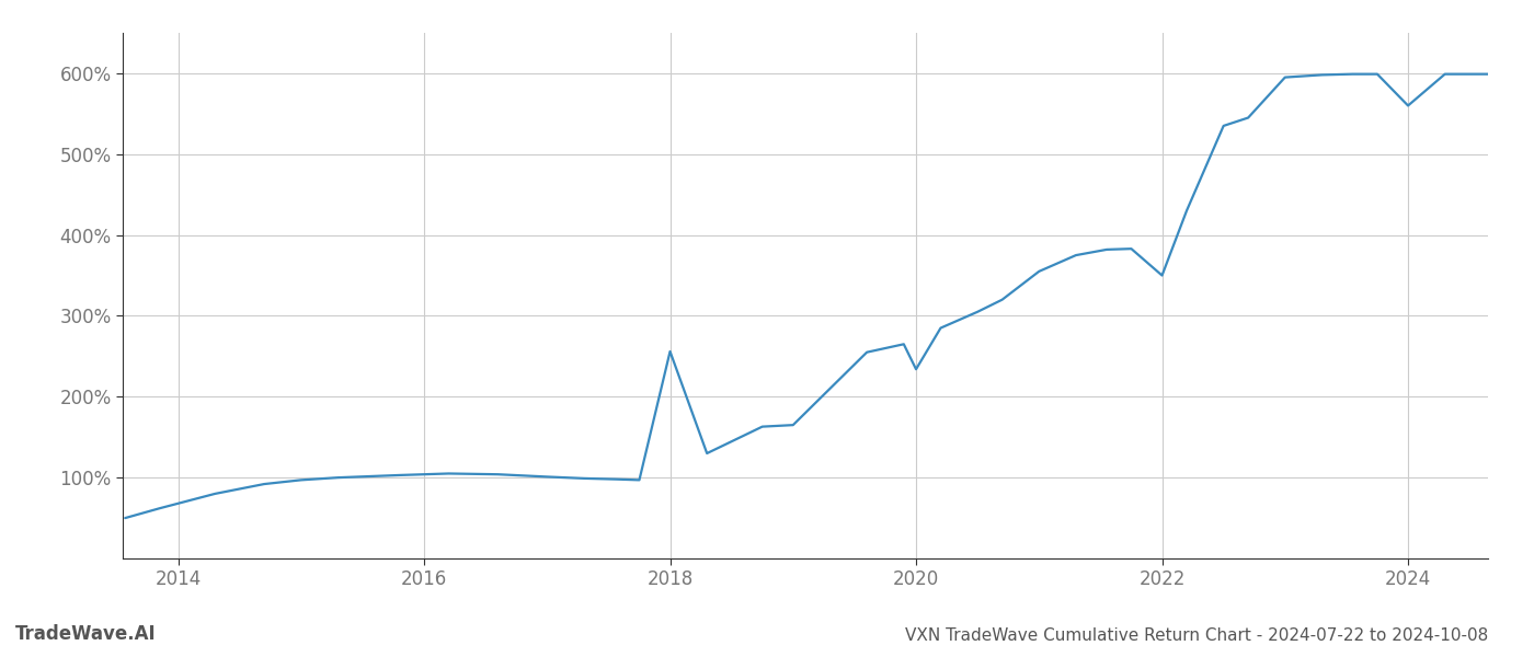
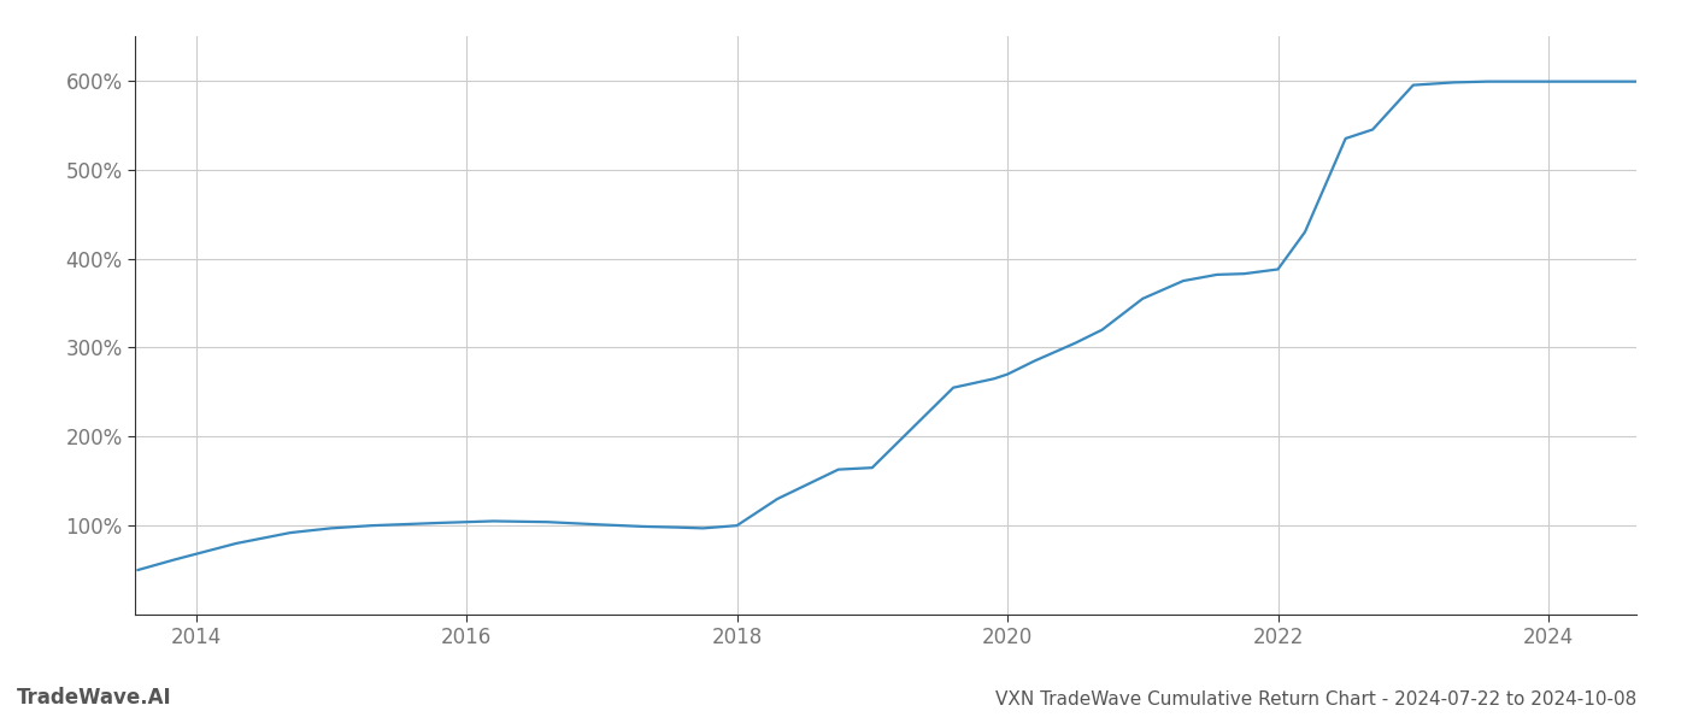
2018: 256% -> 100%
2020: 234% -> 270%
2022: 350% -> 388%
2024: 560% -> 599%
